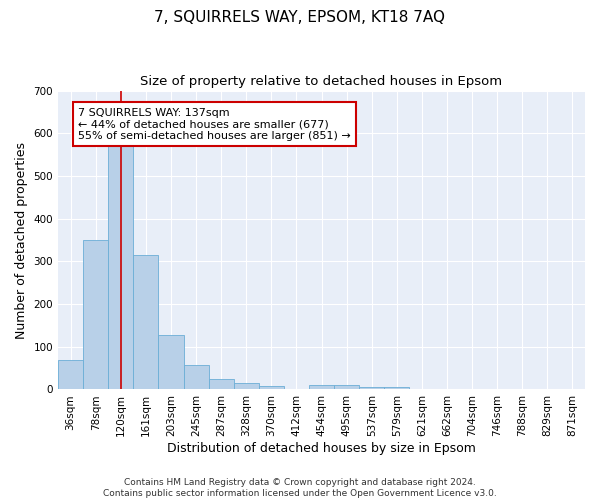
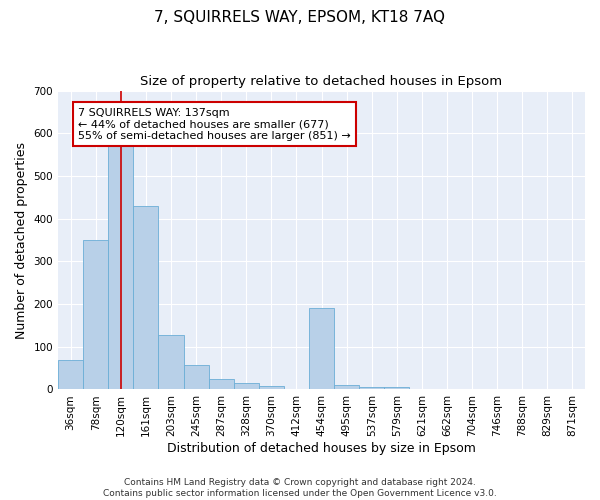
161sqm: 315 -> 430
454sqm: 10 -> 190
